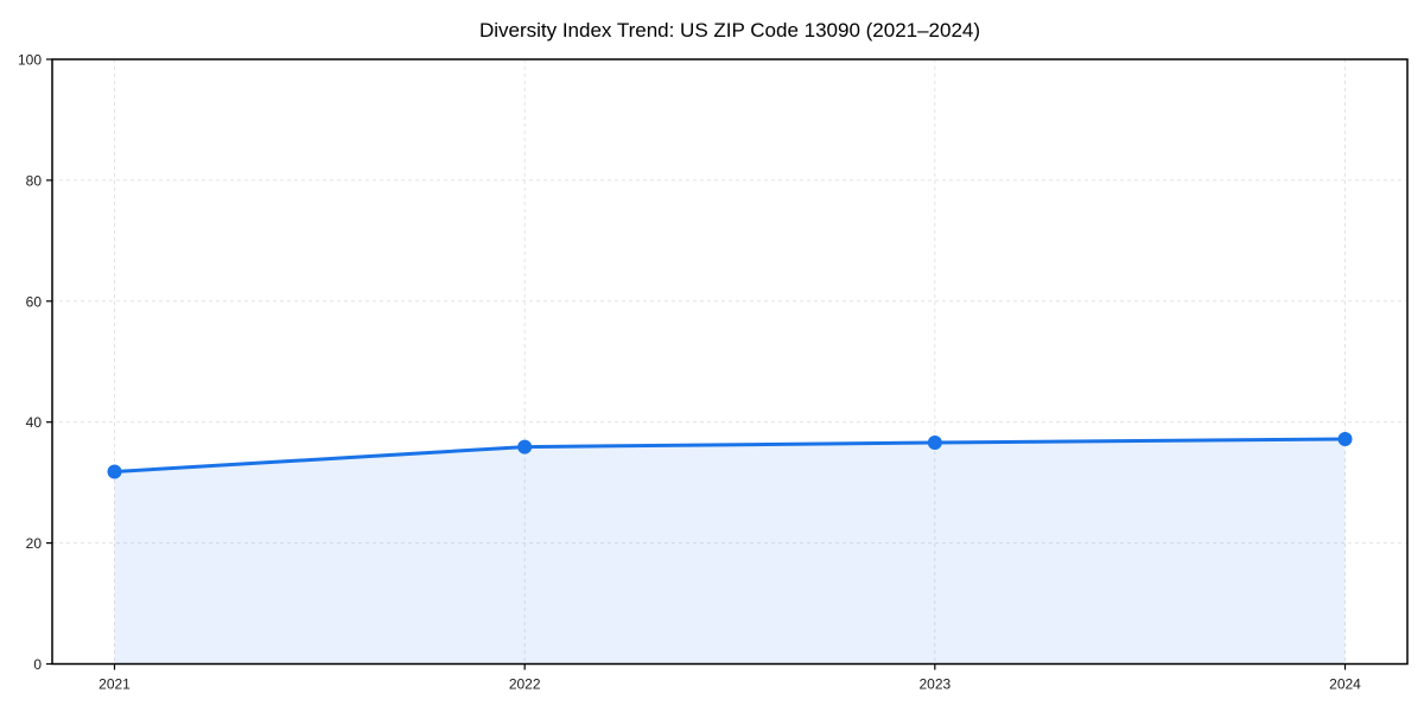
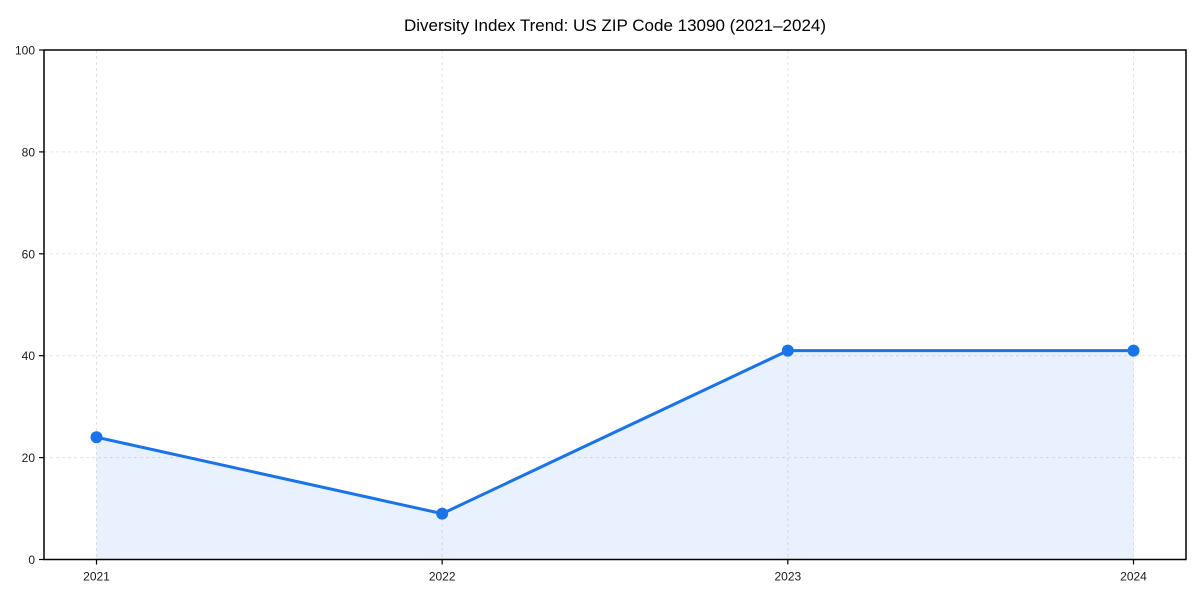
2021: 32 -> 24
2022: 36 -> 9
2023: 37 -> 41
2024: 37 -> 41
